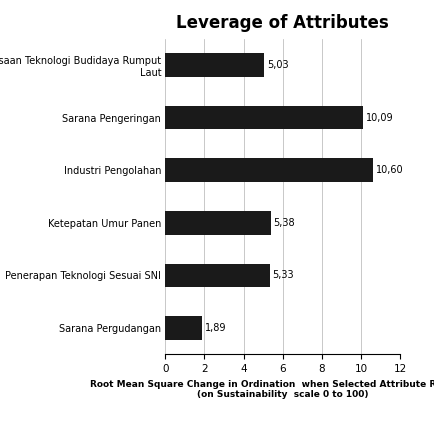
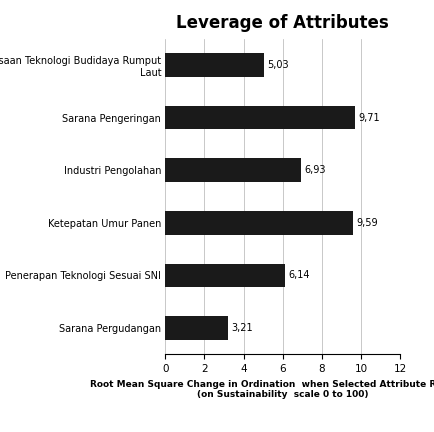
Sarana Pengeringan: 10,09 -> 9,71
Industri Pengolahan: 10,60 -> 6,93
Ketepatan Umur Panen: 5,38 -> 9,59
Penerapan Teknologi Sesuai SNI: 5,33 -> 6,14
Sarana Pergudangan: 1,89 -> 3,21
